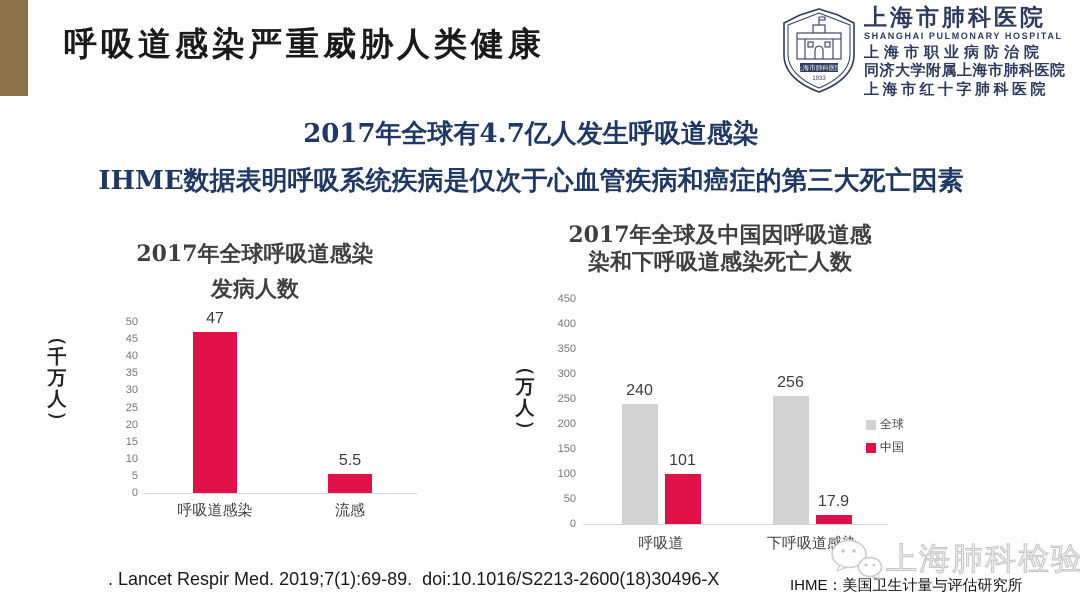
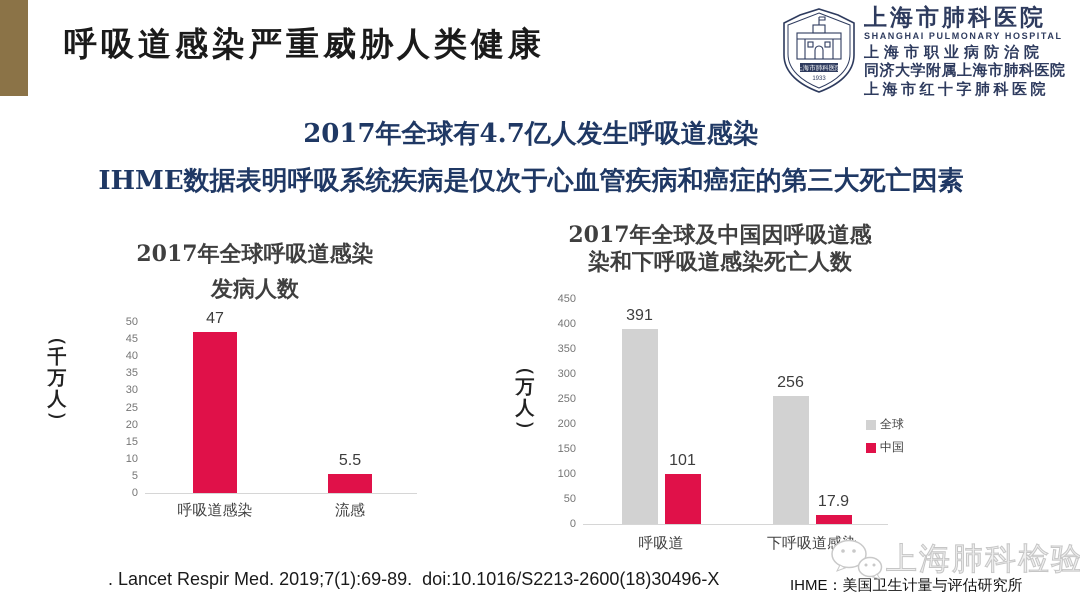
2017年全球及中国因呼吸道感染和下呼吸道感染死亡人数/全球/呼吸道: 240 -> 391
